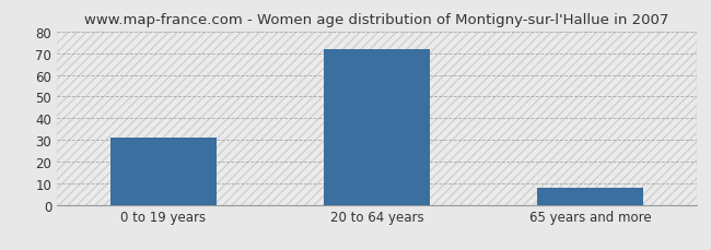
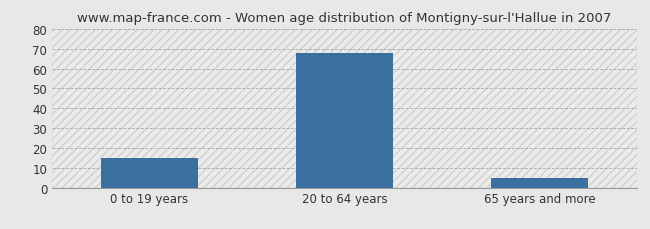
0 to 19 years: 31 -> 15
20 to 64 years: 72 -> 68
65 years and more: 8 -> 5
